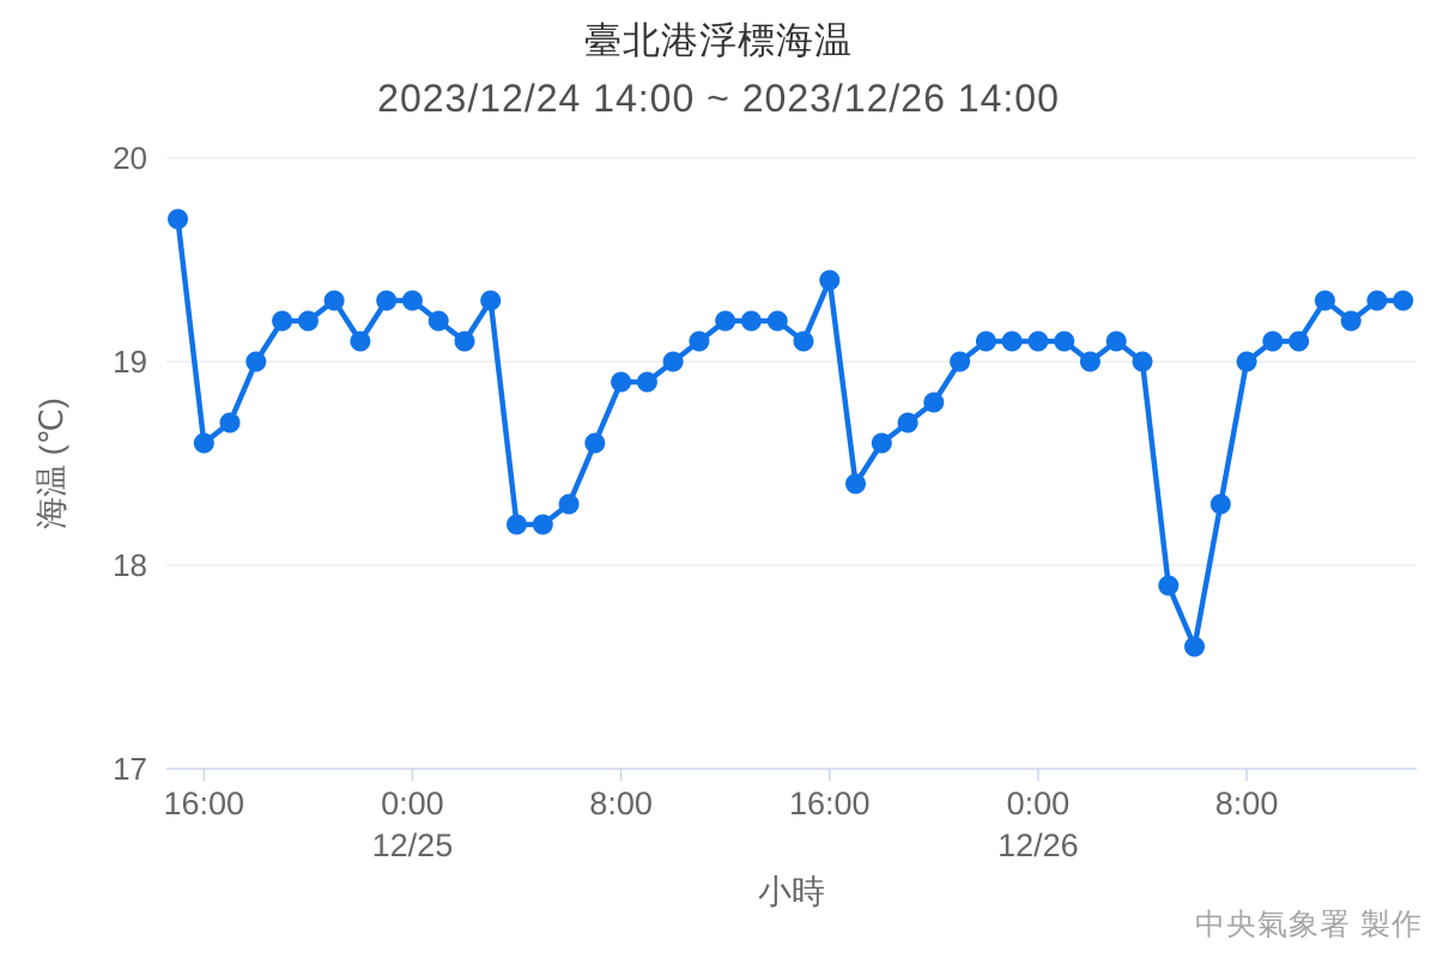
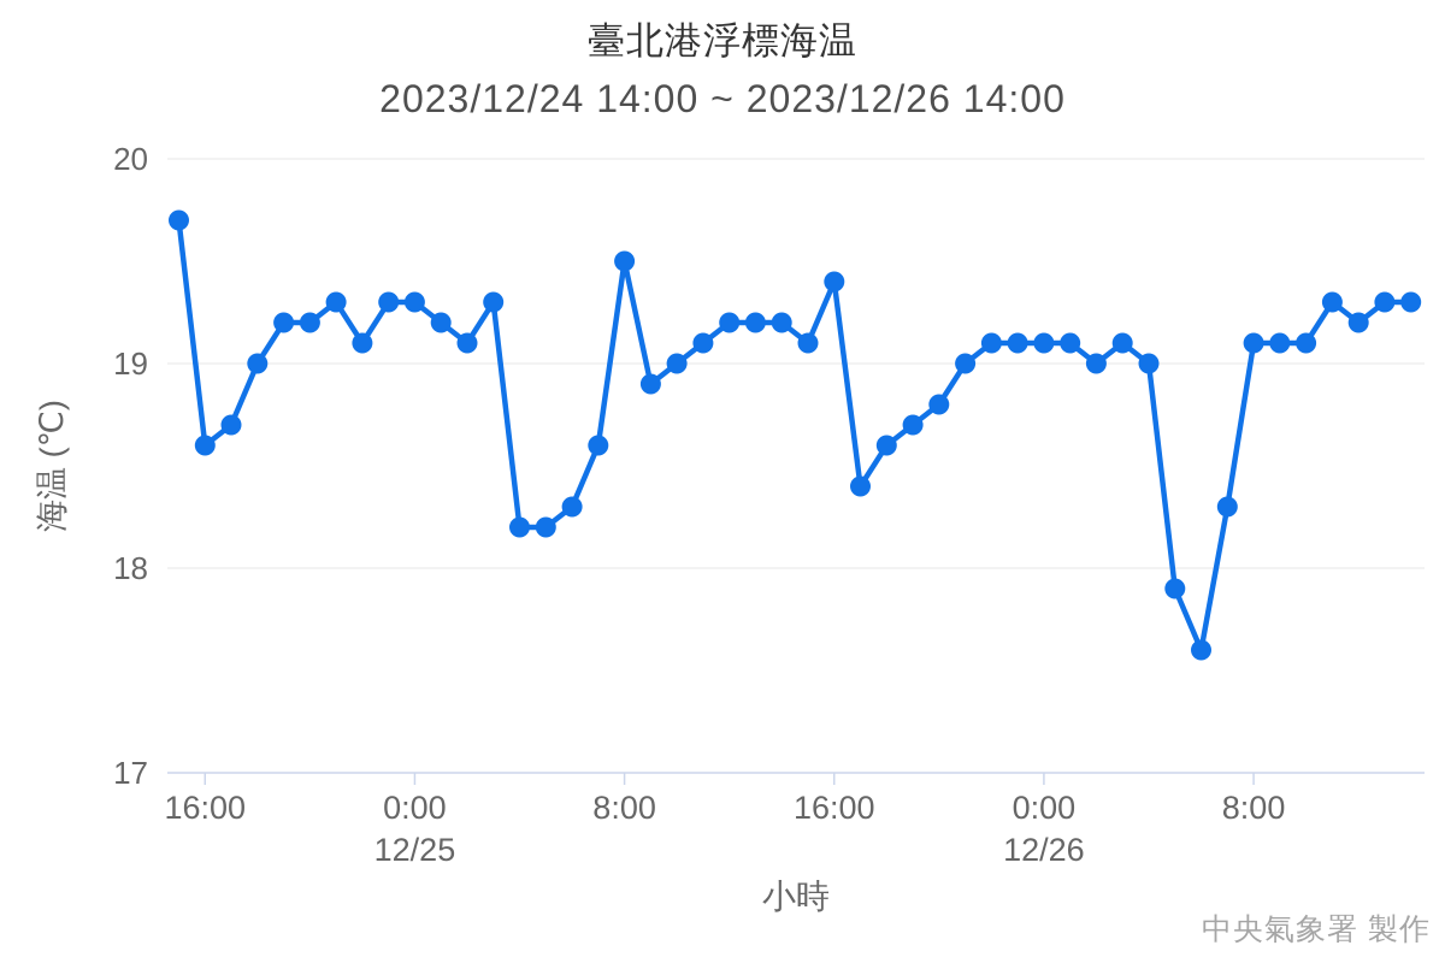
12/25 8:00: 18.9 -> 19.5
12/26 8:00: 19.0 -> 19.1
